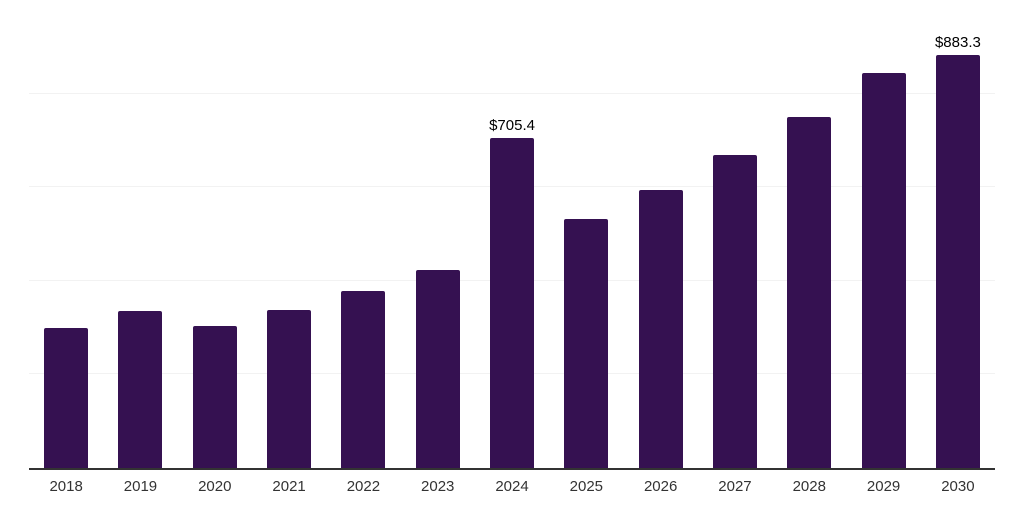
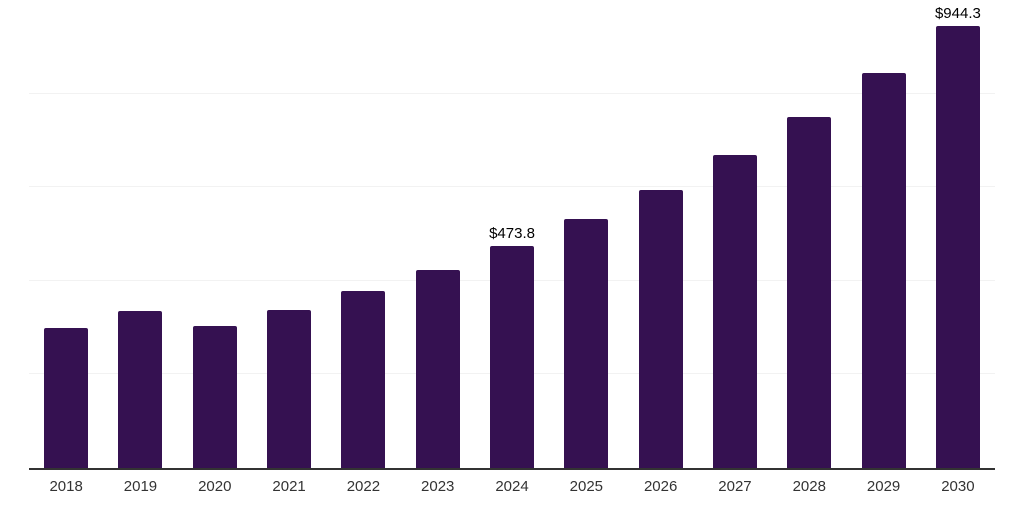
2024: $705.4 -> $473.8
2030: $883.3 -> $944.3
